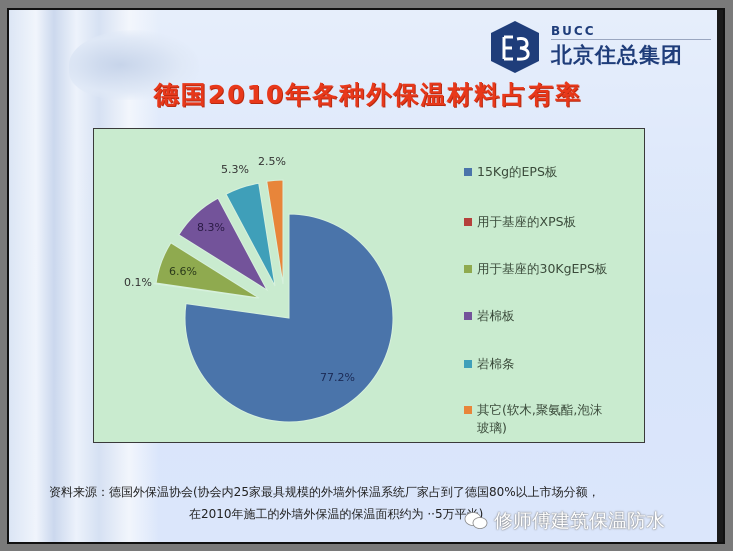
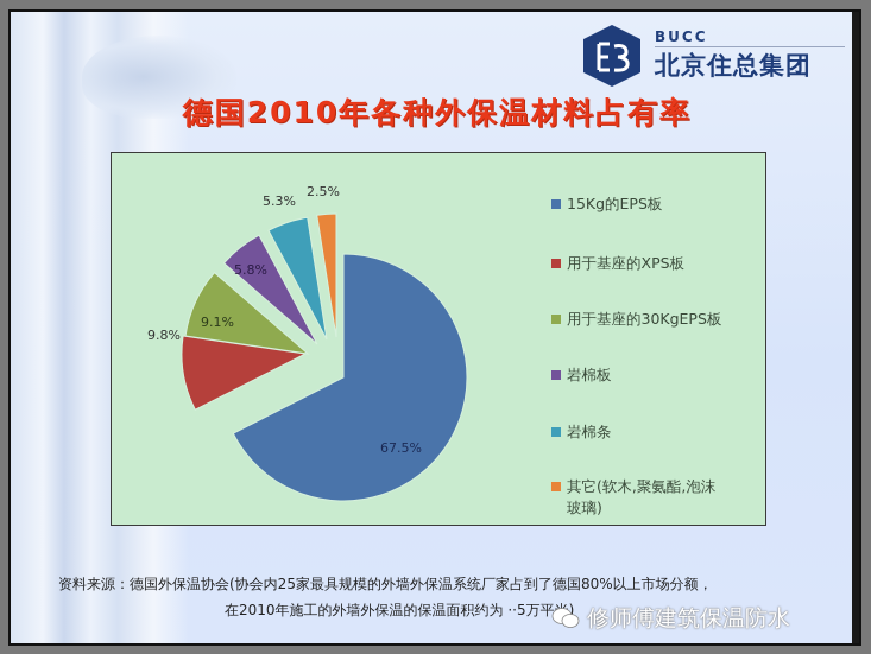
15Kg的EPS板: 77.2% -> 67.5%
用于基座的XPS板: 0.1% -> 9.8%
用于基座的30KgEPS板: 6.6% -> 9.1%
岩棉板: 8.3% -> 5.8%
